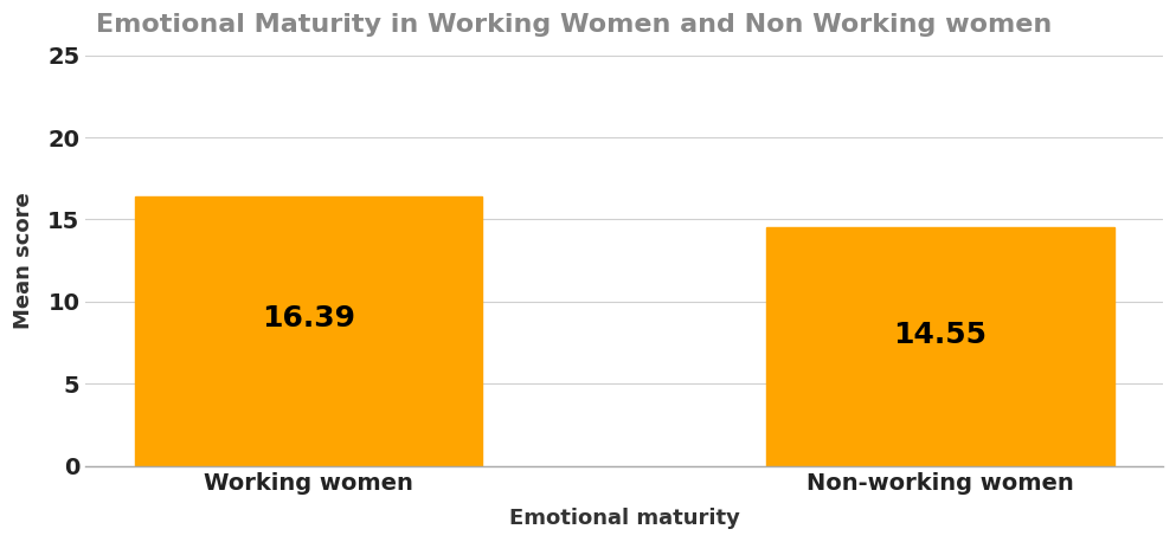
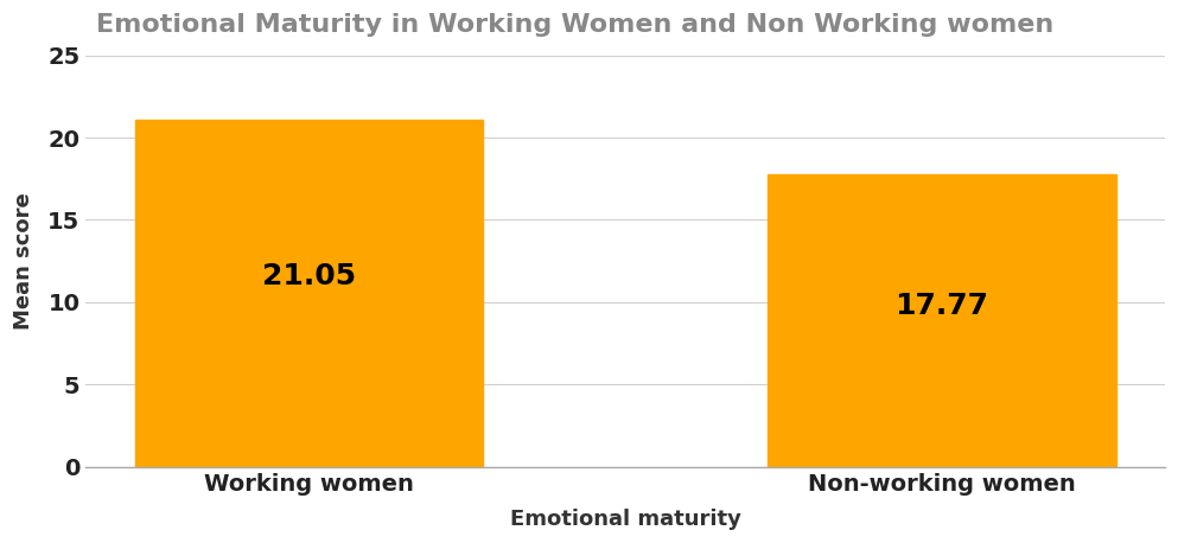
Working women: 16.39 -> 21.05
Non-working women: 14.55 -> 17.77
